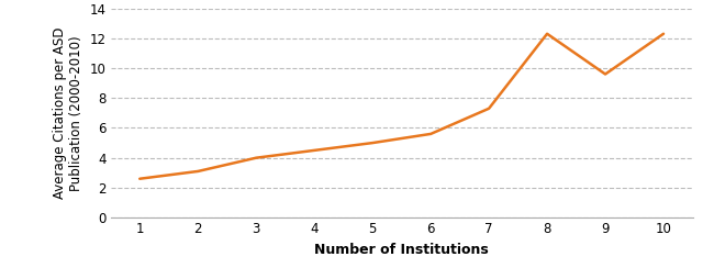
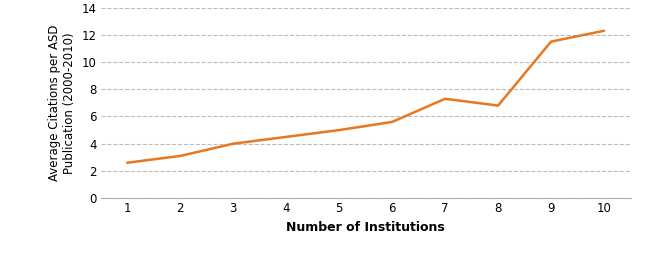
8: 12.3 -> 6.8
9: 9.6 -> 11.5
